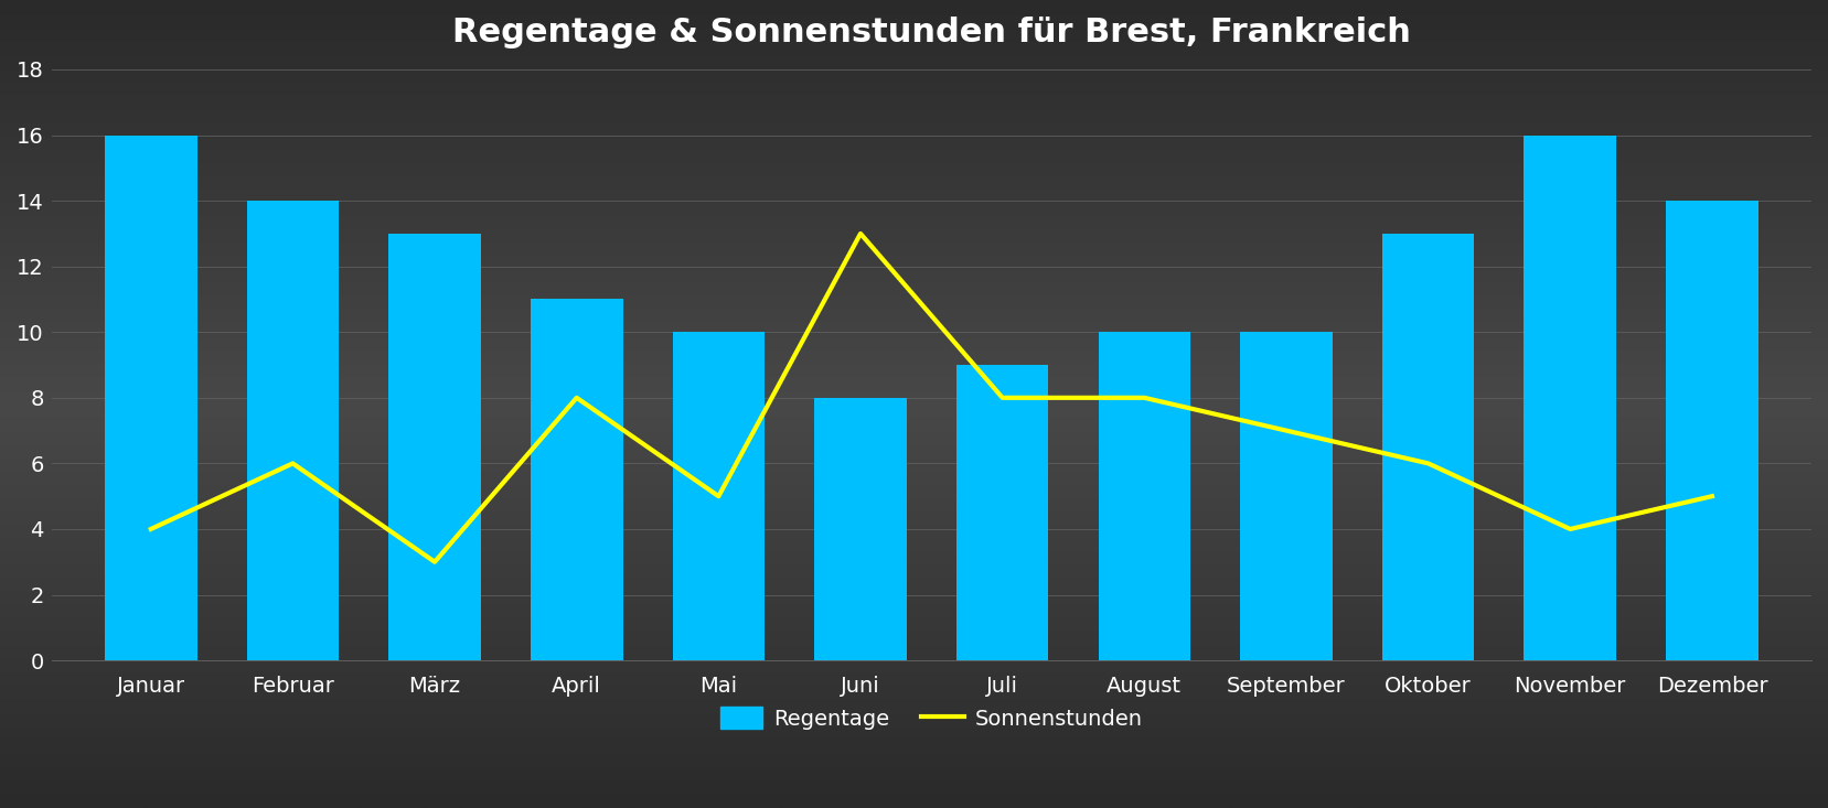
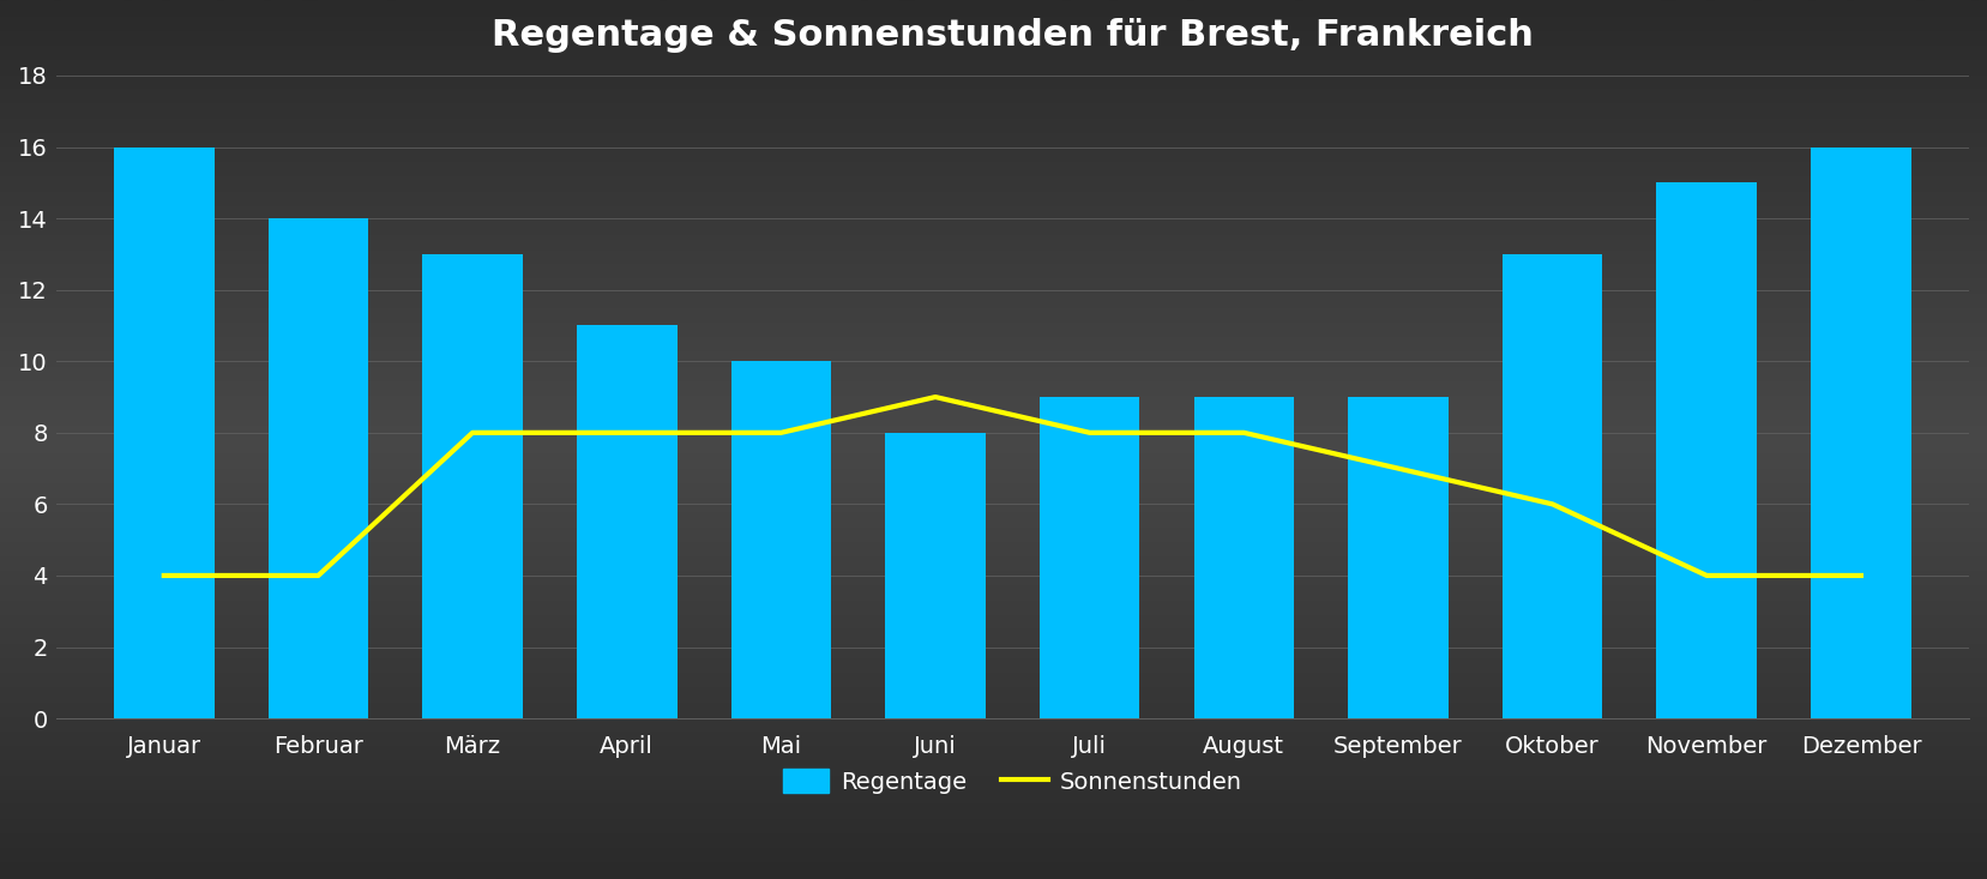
Sonnenstunden/Februar: 6 -> 4
Sonnenstunden/März: 3 -> 8
Sonnenstunden/Mai: 5 -> 8
Sonnenstunden/Juni: 13 -> 9
Regentage/August: 10 -> 9
Regentage/September: 10 -> 9
Regentage/November: 16 -> 15
Regentage/Dezember: 14 -> 16
Sonnenstunden/Dezember: 5 -> 4
